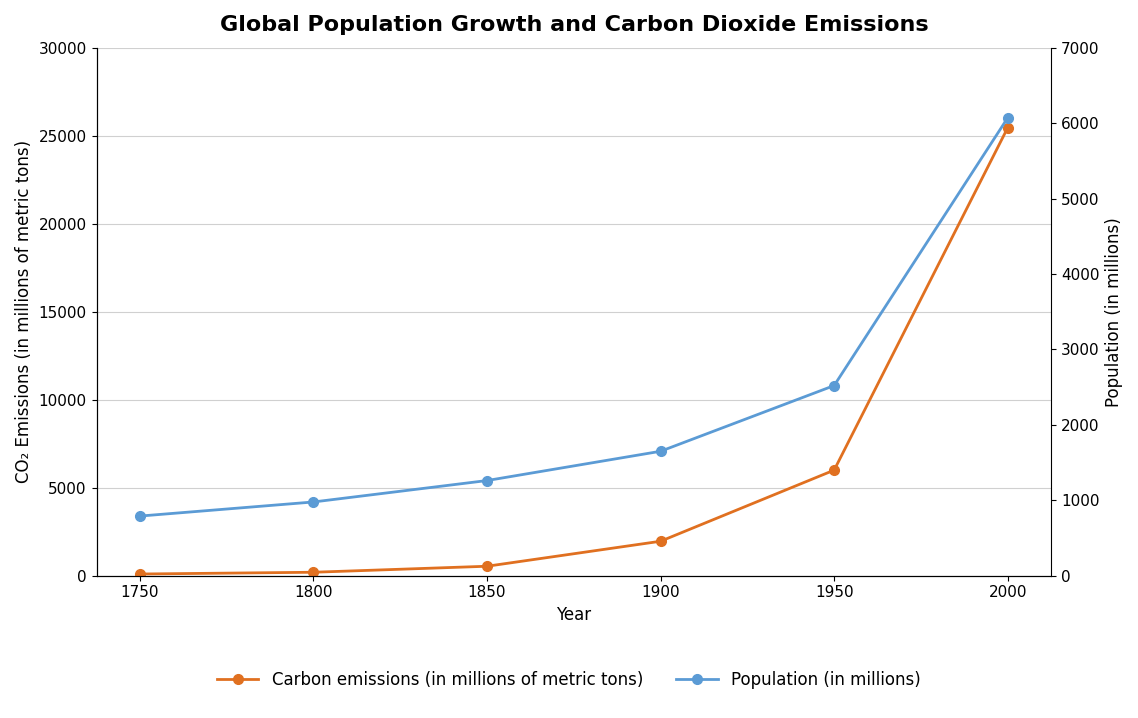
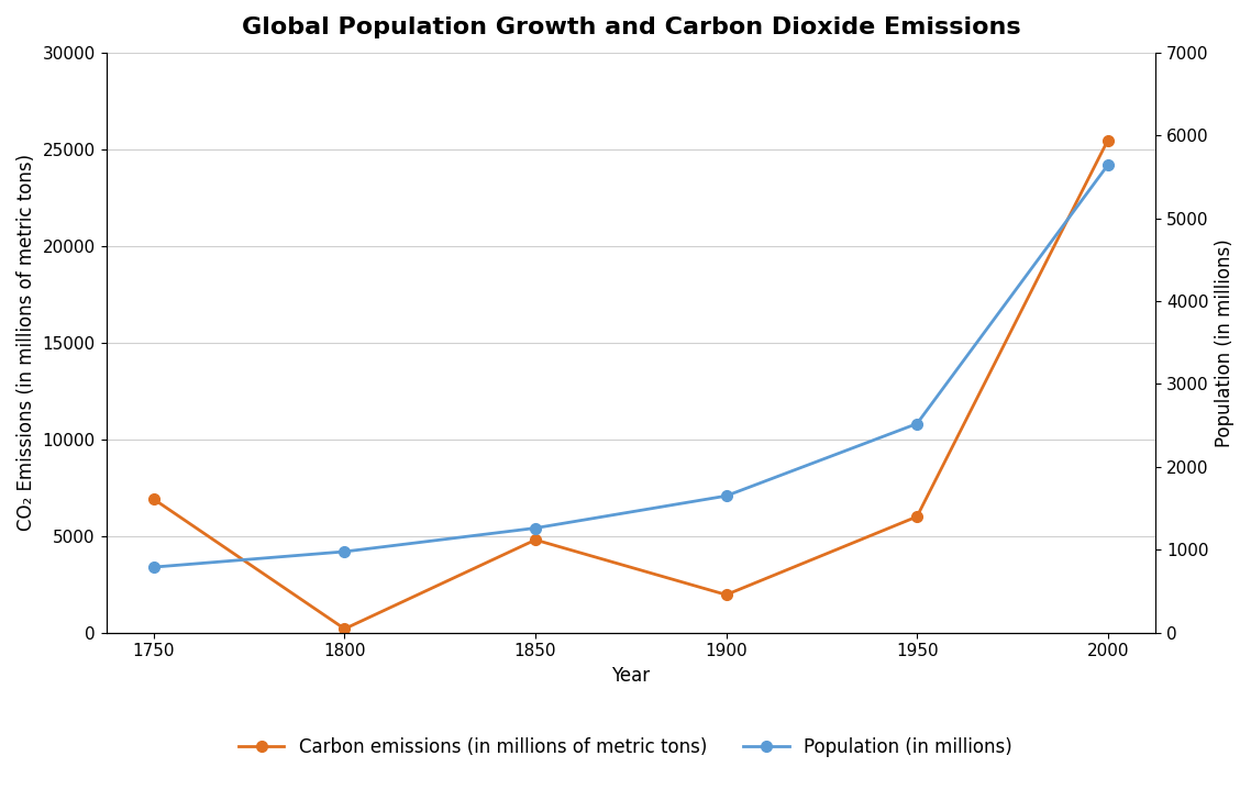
Carbon emissions (in millions of metric tons)/1750: 100 -> 6900
Carbon emissions (in millions of metric tons)/1850: 500 -> 4800
Population (in millions)/2000: 6070 -> 5640
